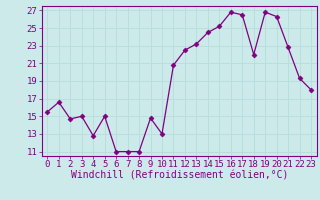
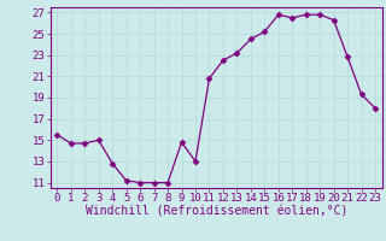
1: 16.6 -> 14.7
5: 15.0 -> 11.2
18: 22.0 -> 26.8
